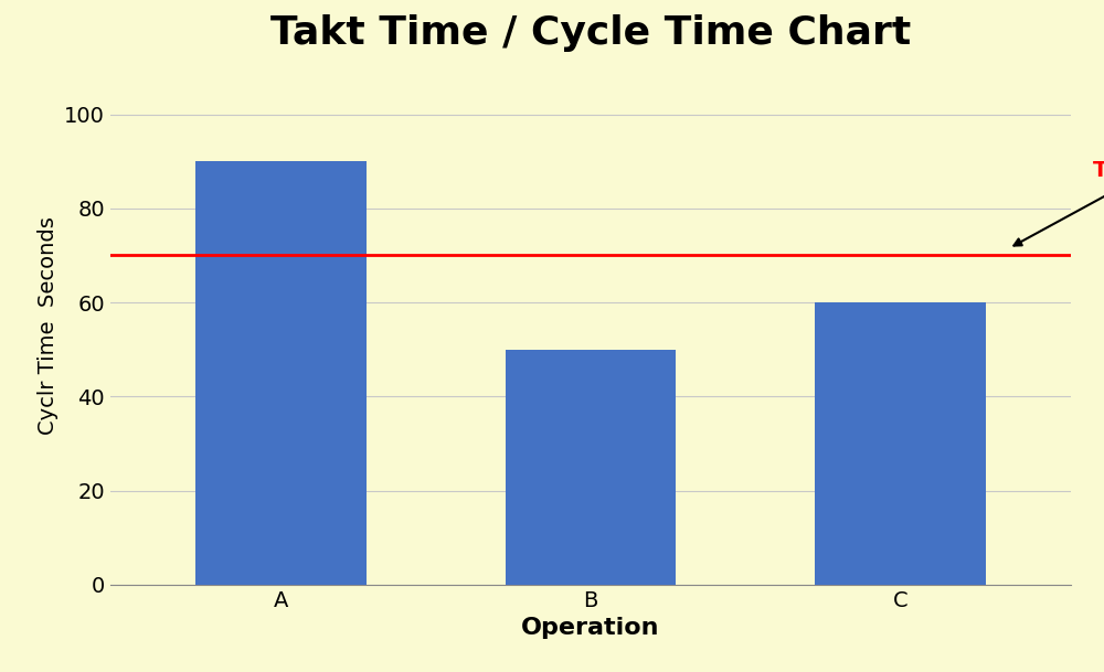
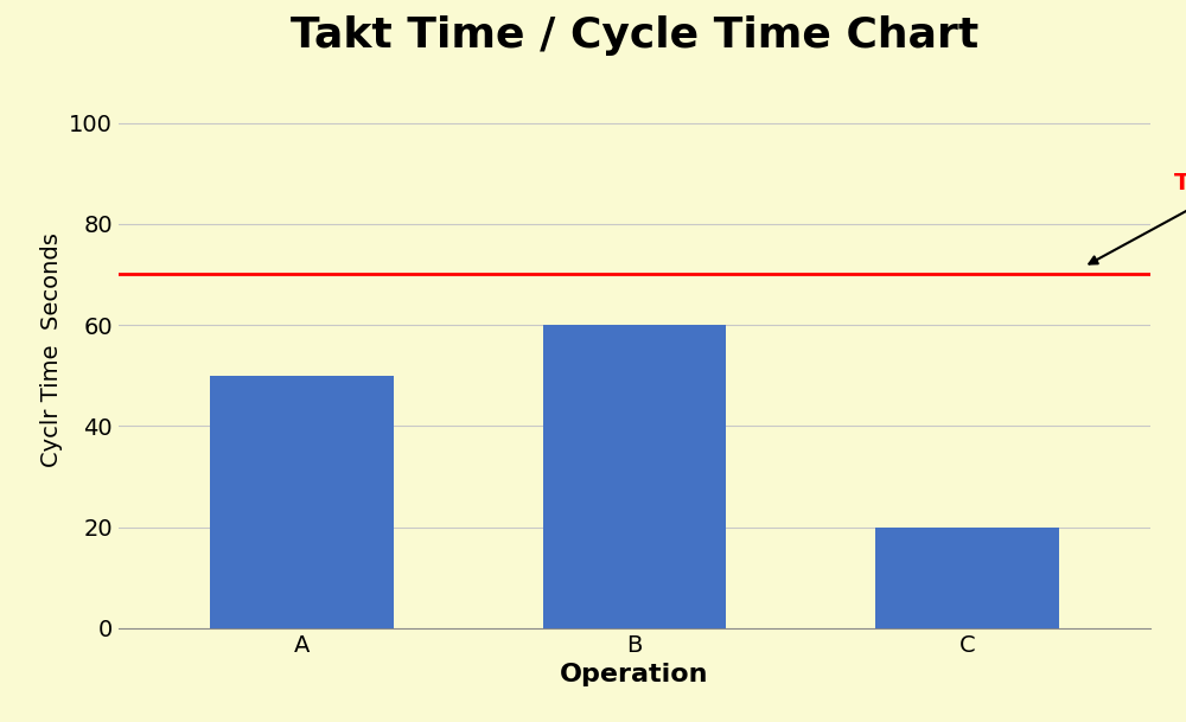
A: 90 -> 50
B: 50 -> 60
C: 60 -> 20
